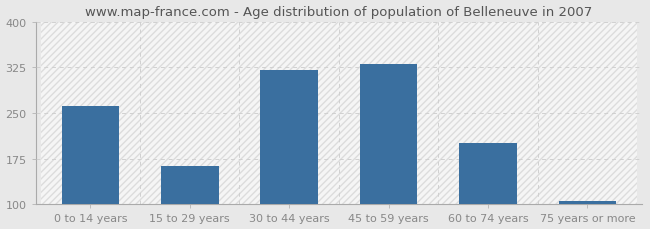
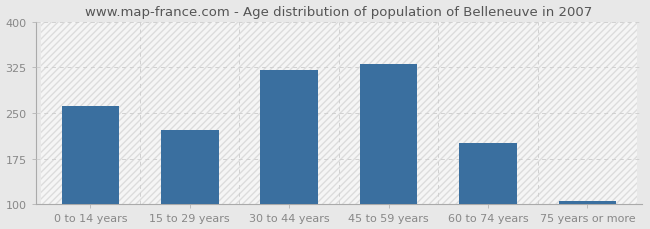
15 to 29 years: 163 -> 222
